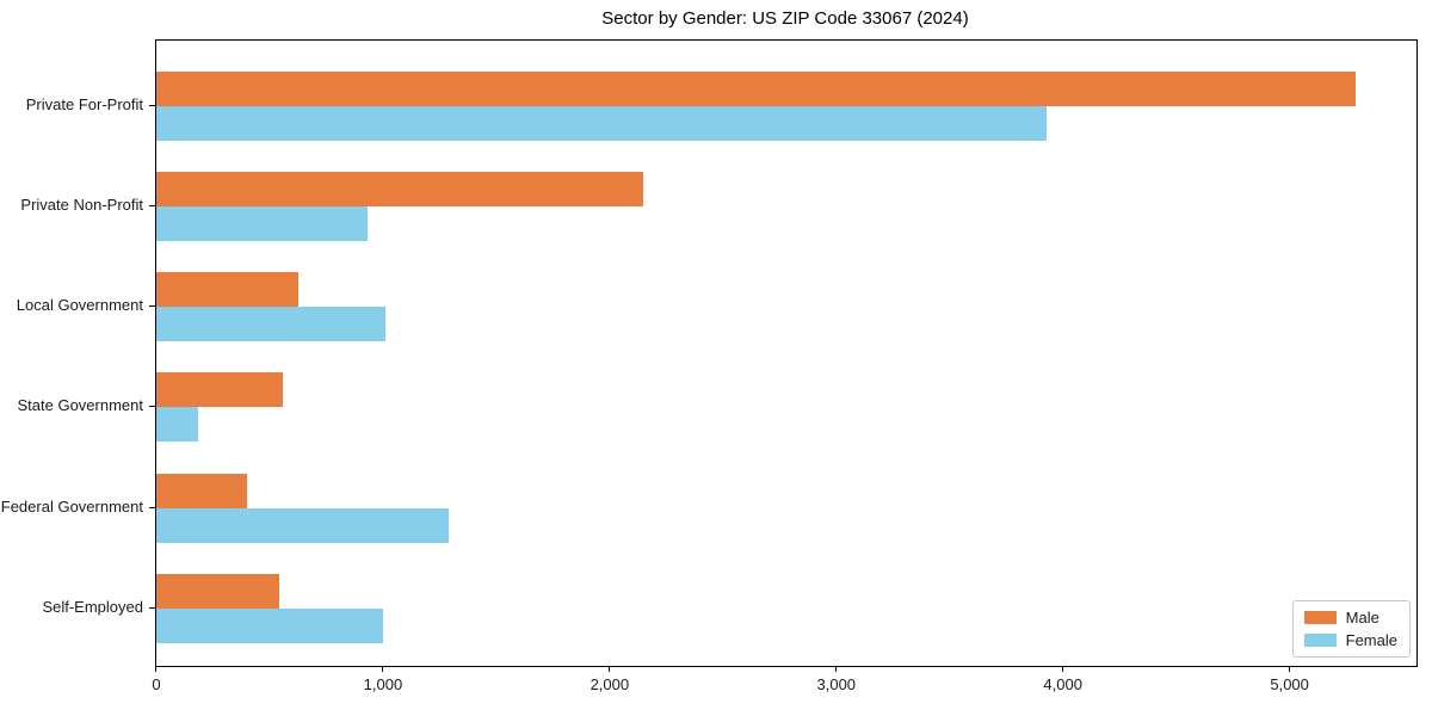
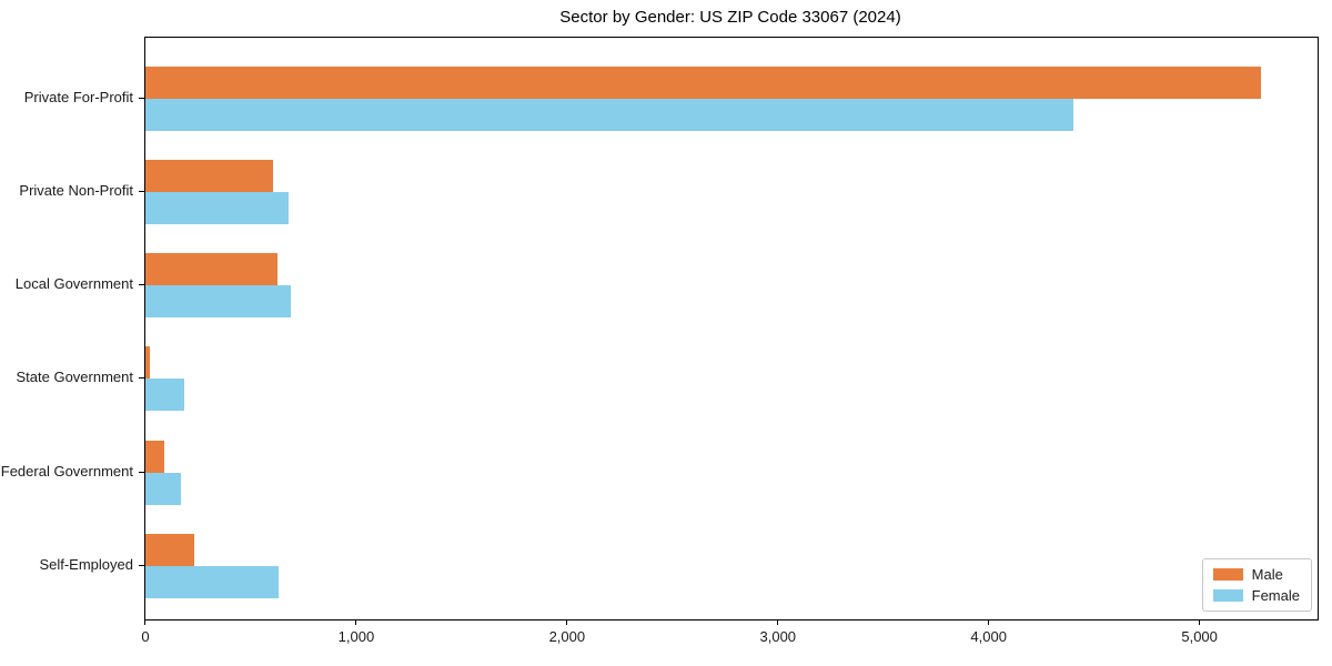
Female/Private For-Profit: 3930 -> 4400
Male/Private Non-Profit: 2150 -> 600
Female/Private Non-Profit: 930 -> 680
Female/Local Government: 1010 -> 690
Male/State Government: 560 -> 20
Male/Federal Government: 400 -> 90
Female/Federal Government: 1290 -> 170
Male/Self-Employed: 540 -> 230
Female/Self-Employed: 1000 -> 630
